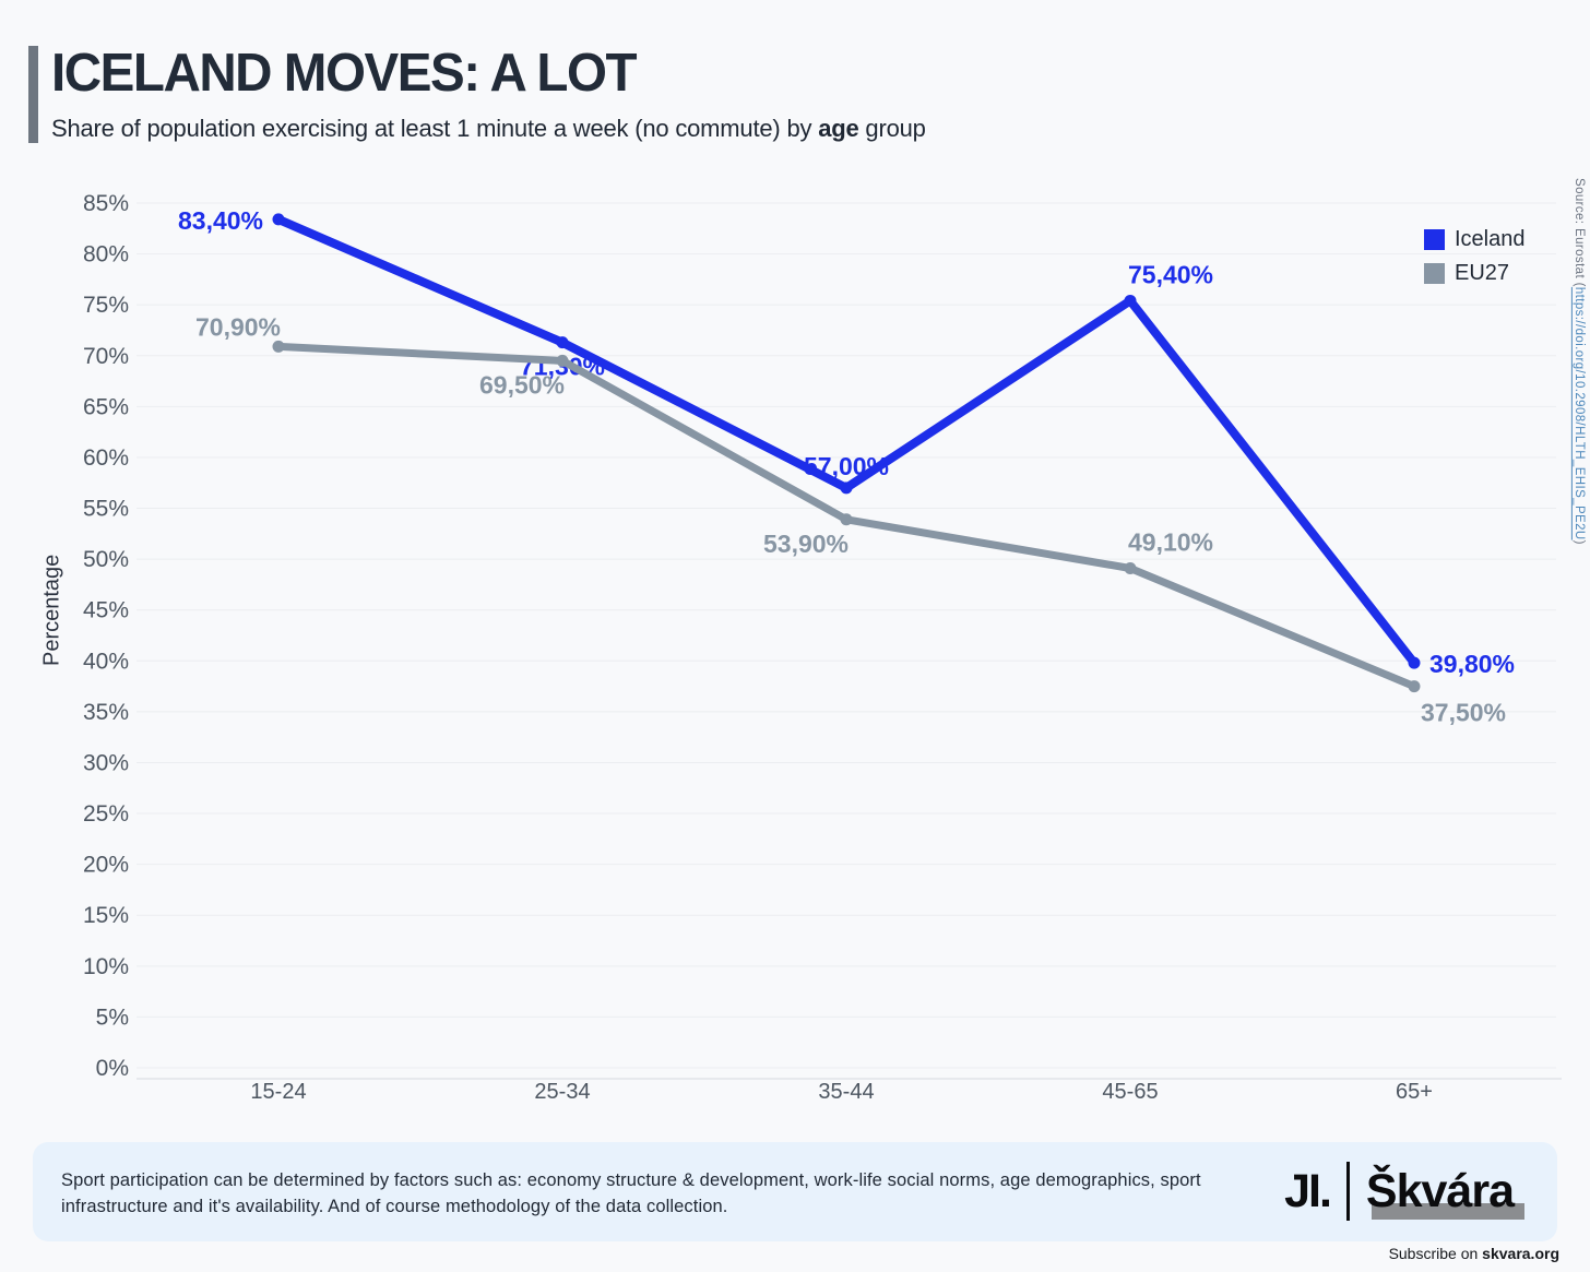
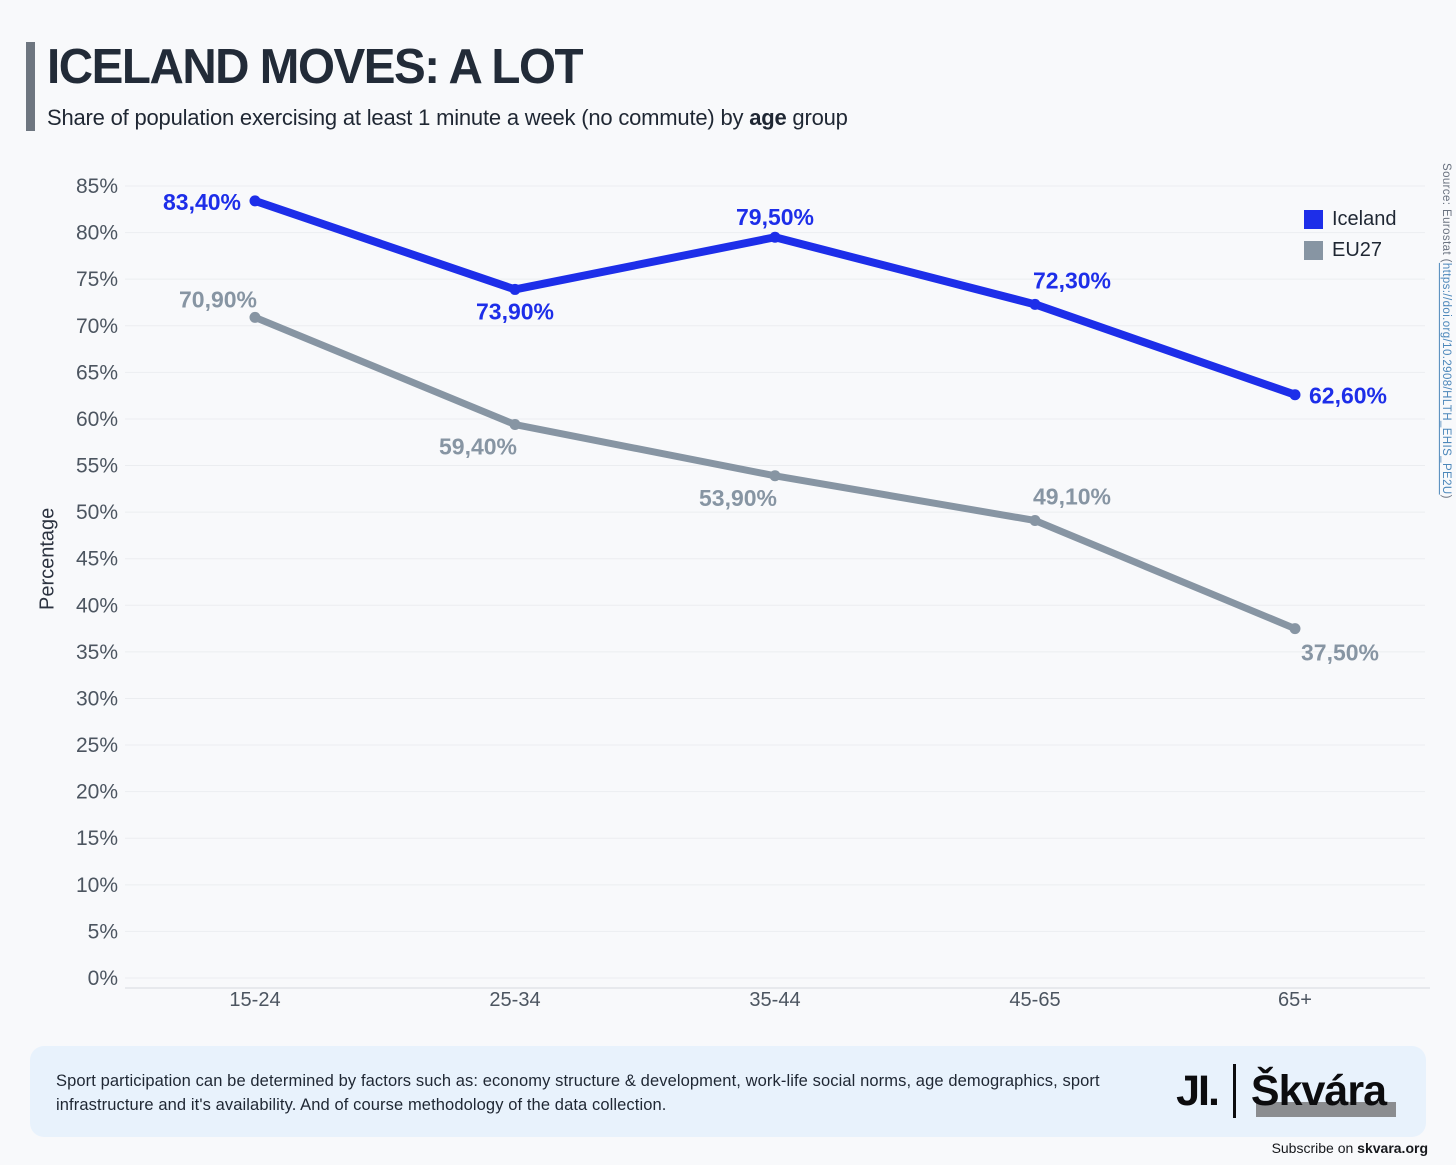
Iceland/25-34: 71,30% -> 73,90%
EU27/25-34: 69,50% -> 59,40%
Iceland/35-44: 57,00% -> 79,50%
Iceland/45-65: 75,40% -> 72,30%
Iceland/65+: 39,80% -> 62,60%
